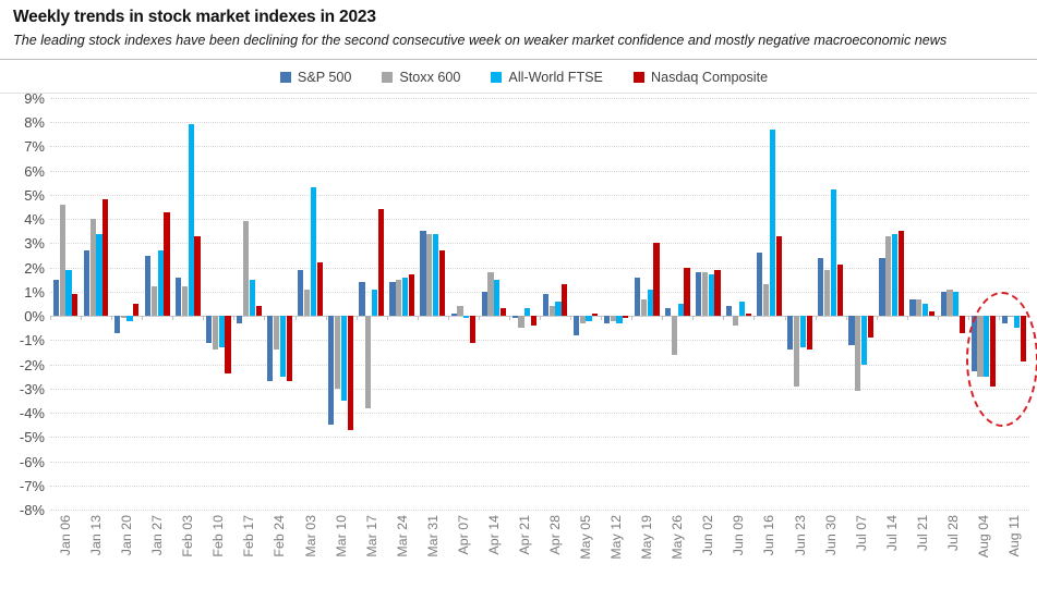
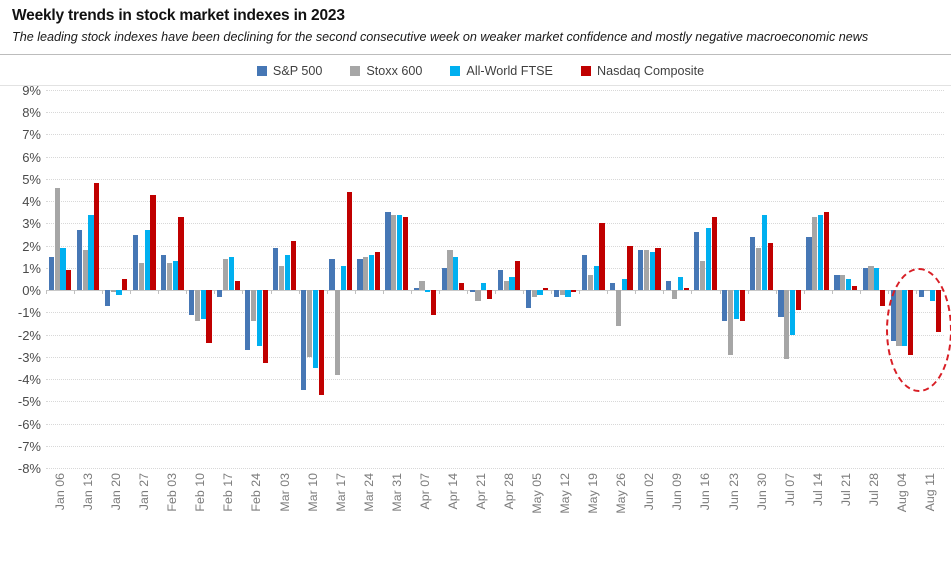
Stoxx 600/Jan 13: 4.0% -> 1.8%
All-World FTSE/Feb 03: 7.9% -> 1.3%
Stoxx 600/Feb 17: 3.9% -> 1.4%
Nasdaq Composite/Feb 24: -2.7% -> -3.3%
All-World FTSE/Mar 03: 5.3% -> 1.6%
Nasdaq Composite/Mar 31: 2.7% -> 3.3%
All-World FTSE/Jun 16: 7.7% -> 2.8%
All-World FTSE/Jun 30: 5.2% -> 3.4%
